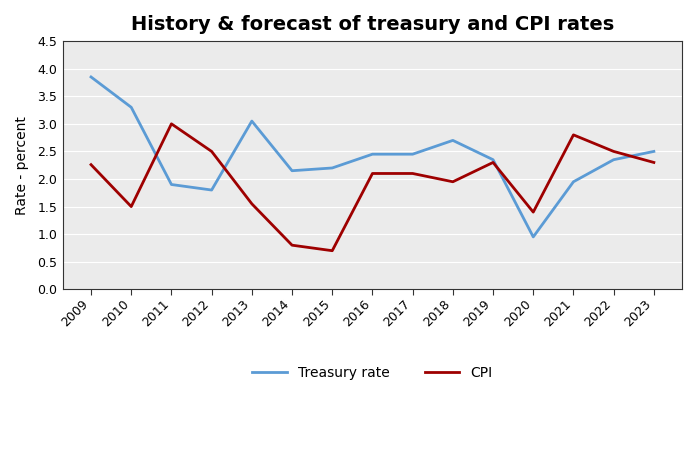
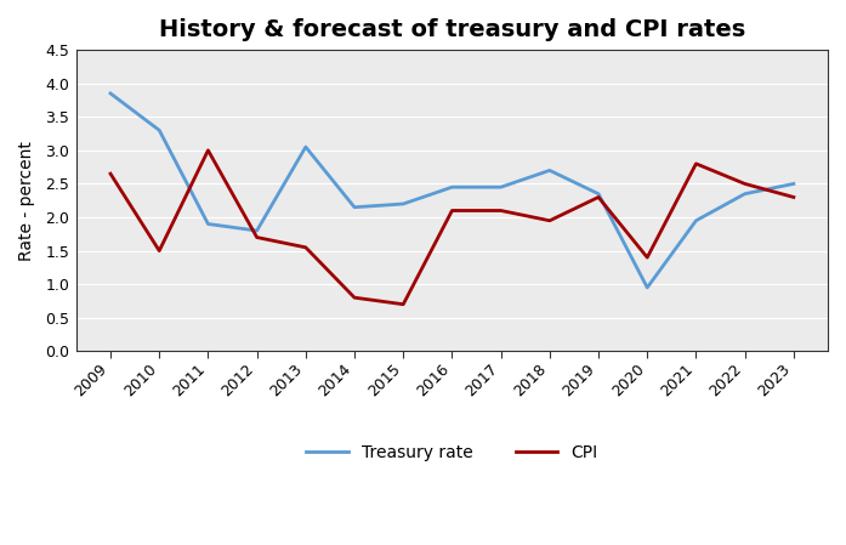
CPI/2009: 2.26 -> 2.65
CPI/2012: 2.50 -> 1.70
